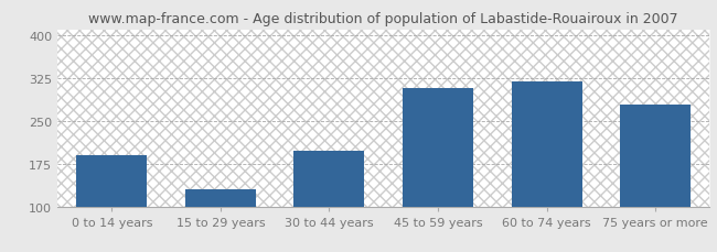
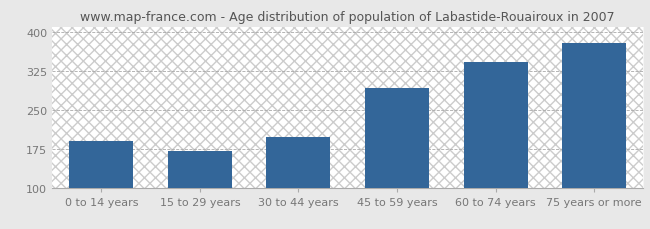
15 to 29 years: 130 -> 170
45 to 59 years: 308 -> 292
60 to 74 years: 318 -> 342
75 years or more: 278 -> 378
